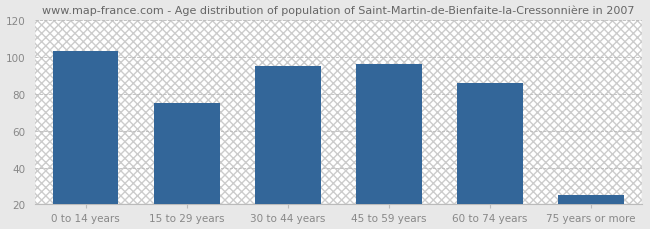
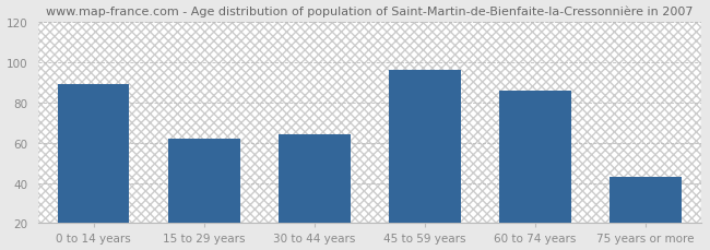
0 to 14 years: 103 -> 89
15 to 29 years: 75 -> 62
30 to 44 years: 95 -> 64
75 years or more: 25 -> 43
